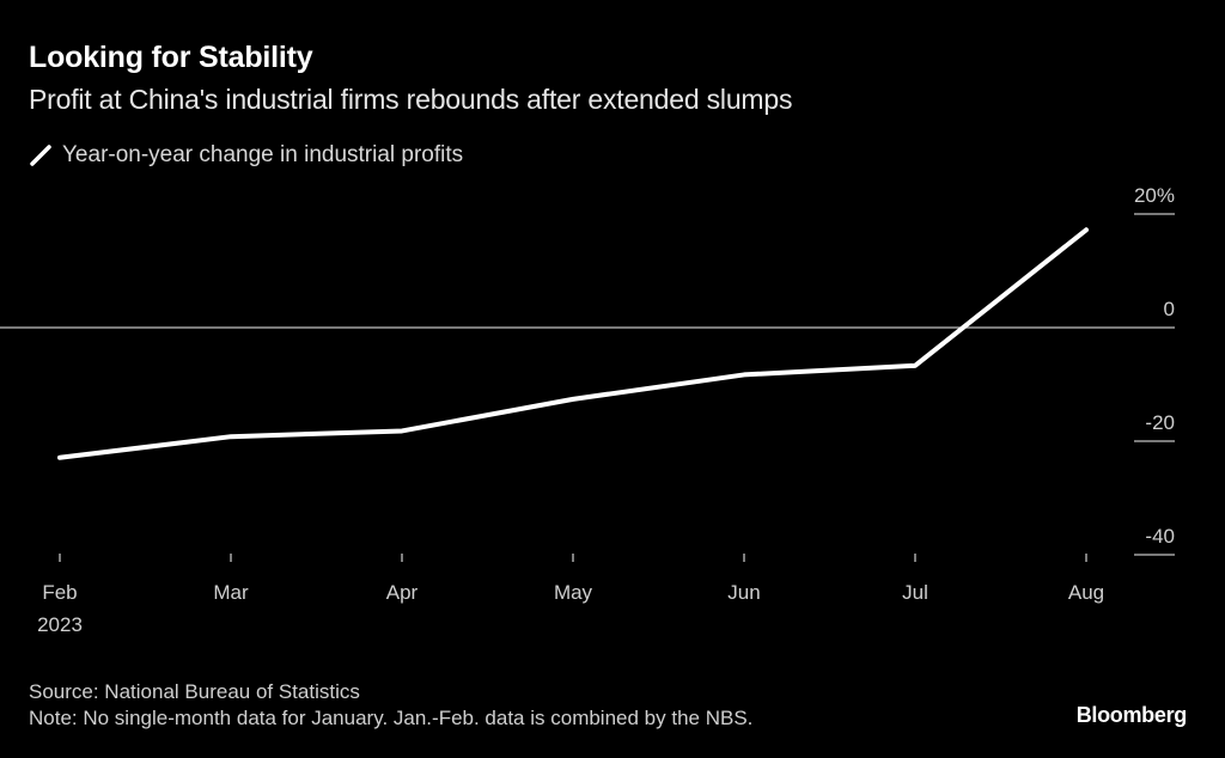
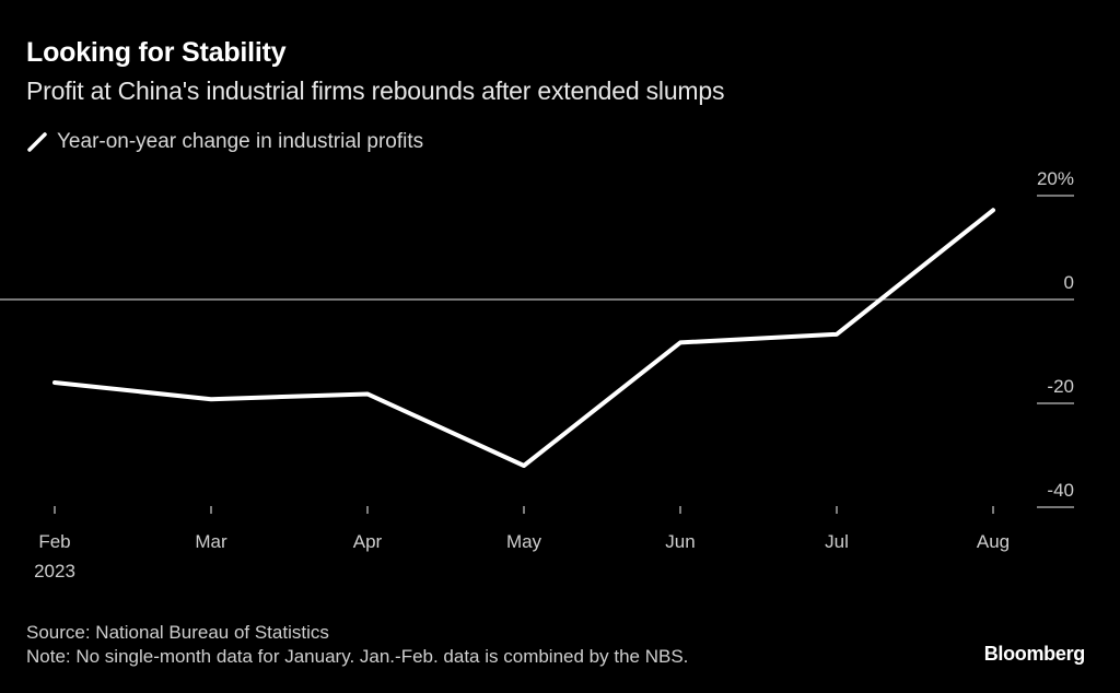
Feb: -23% -> -16%
May: -13% -> -32%
